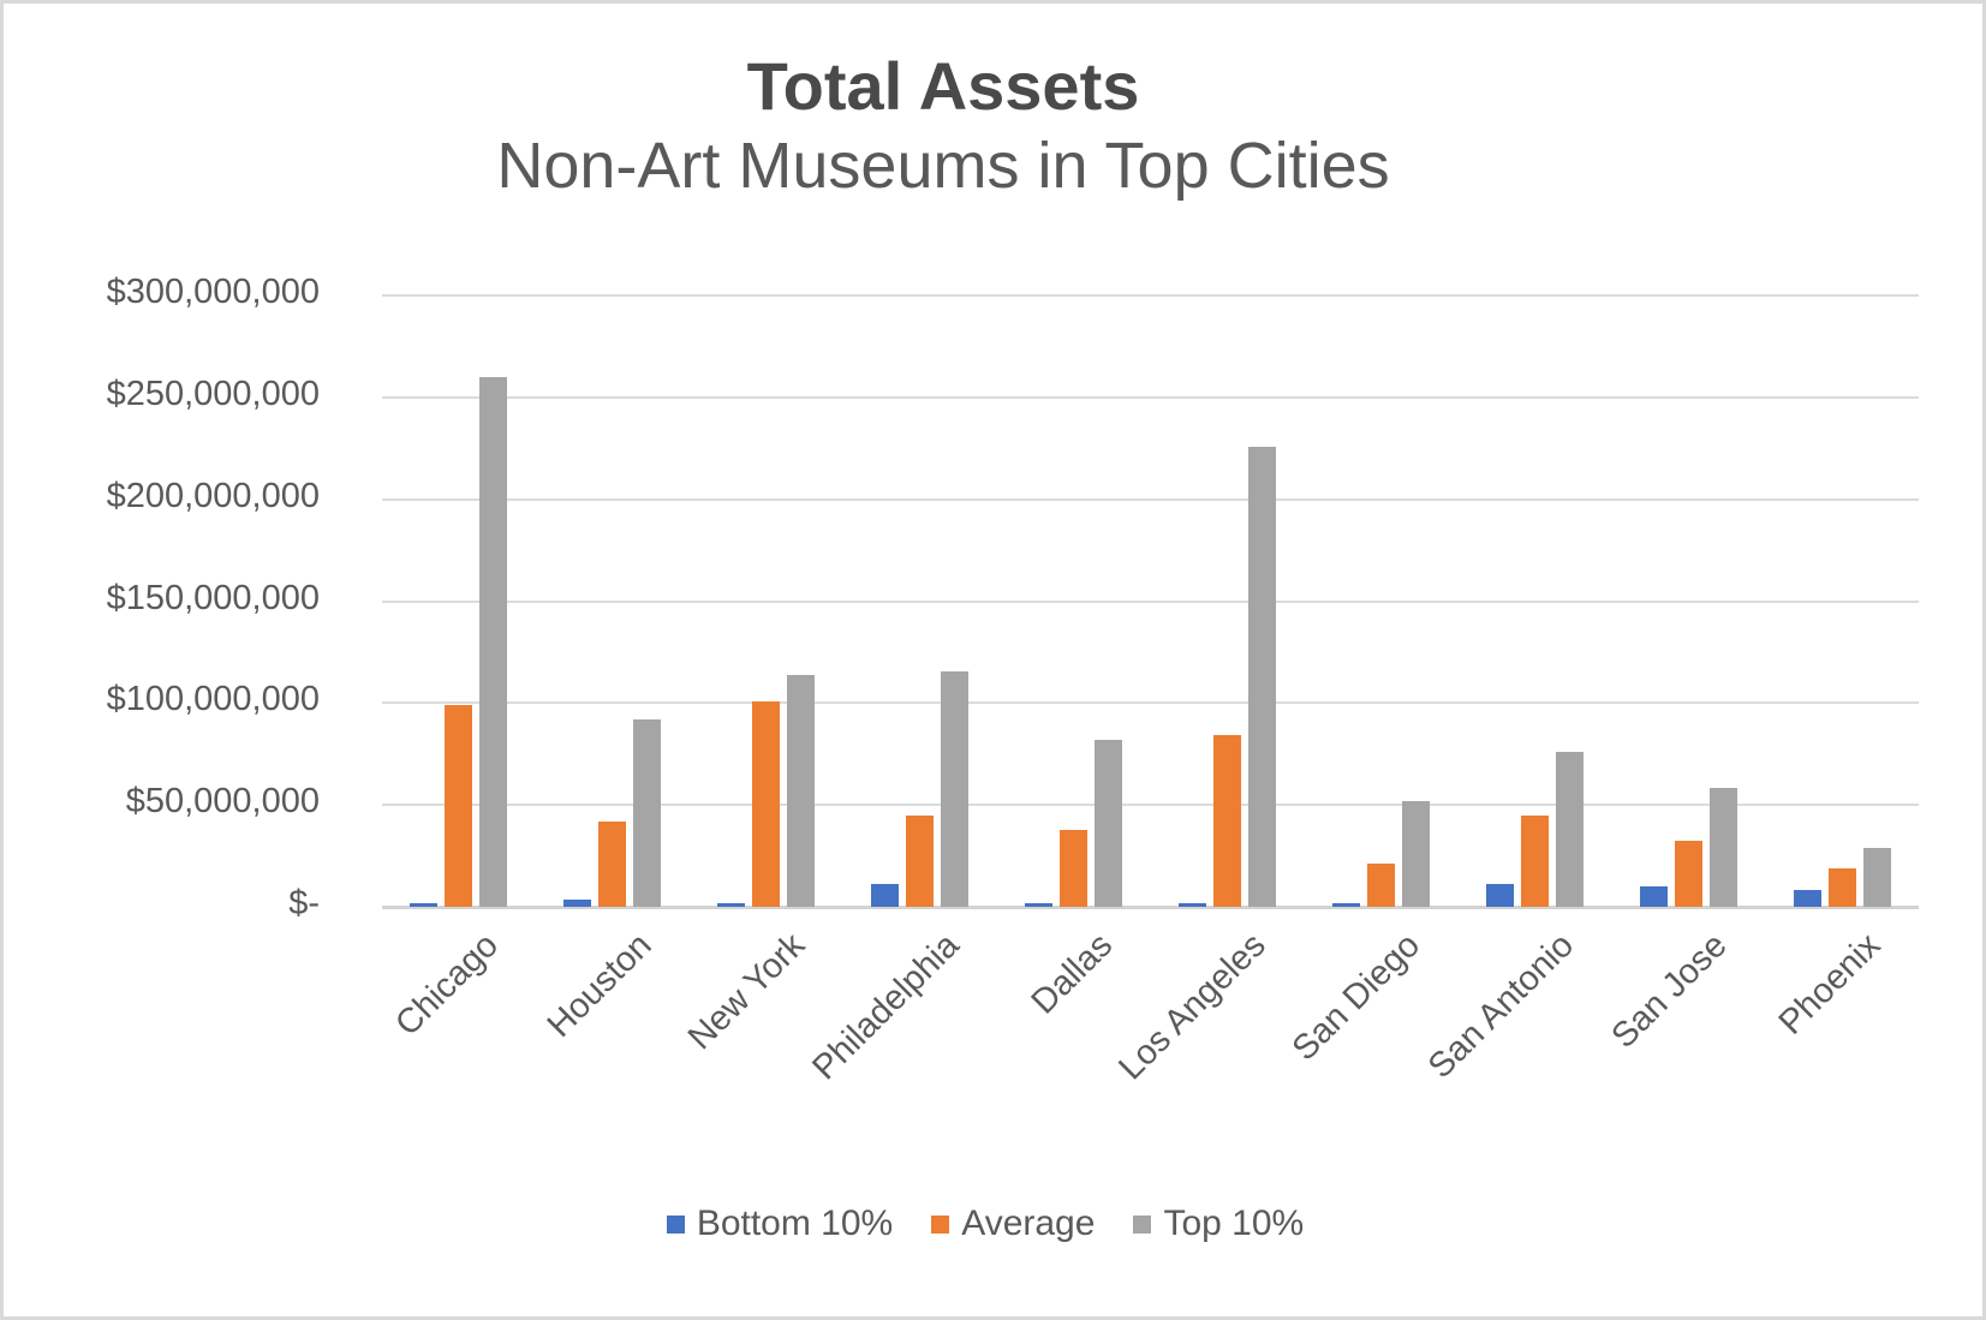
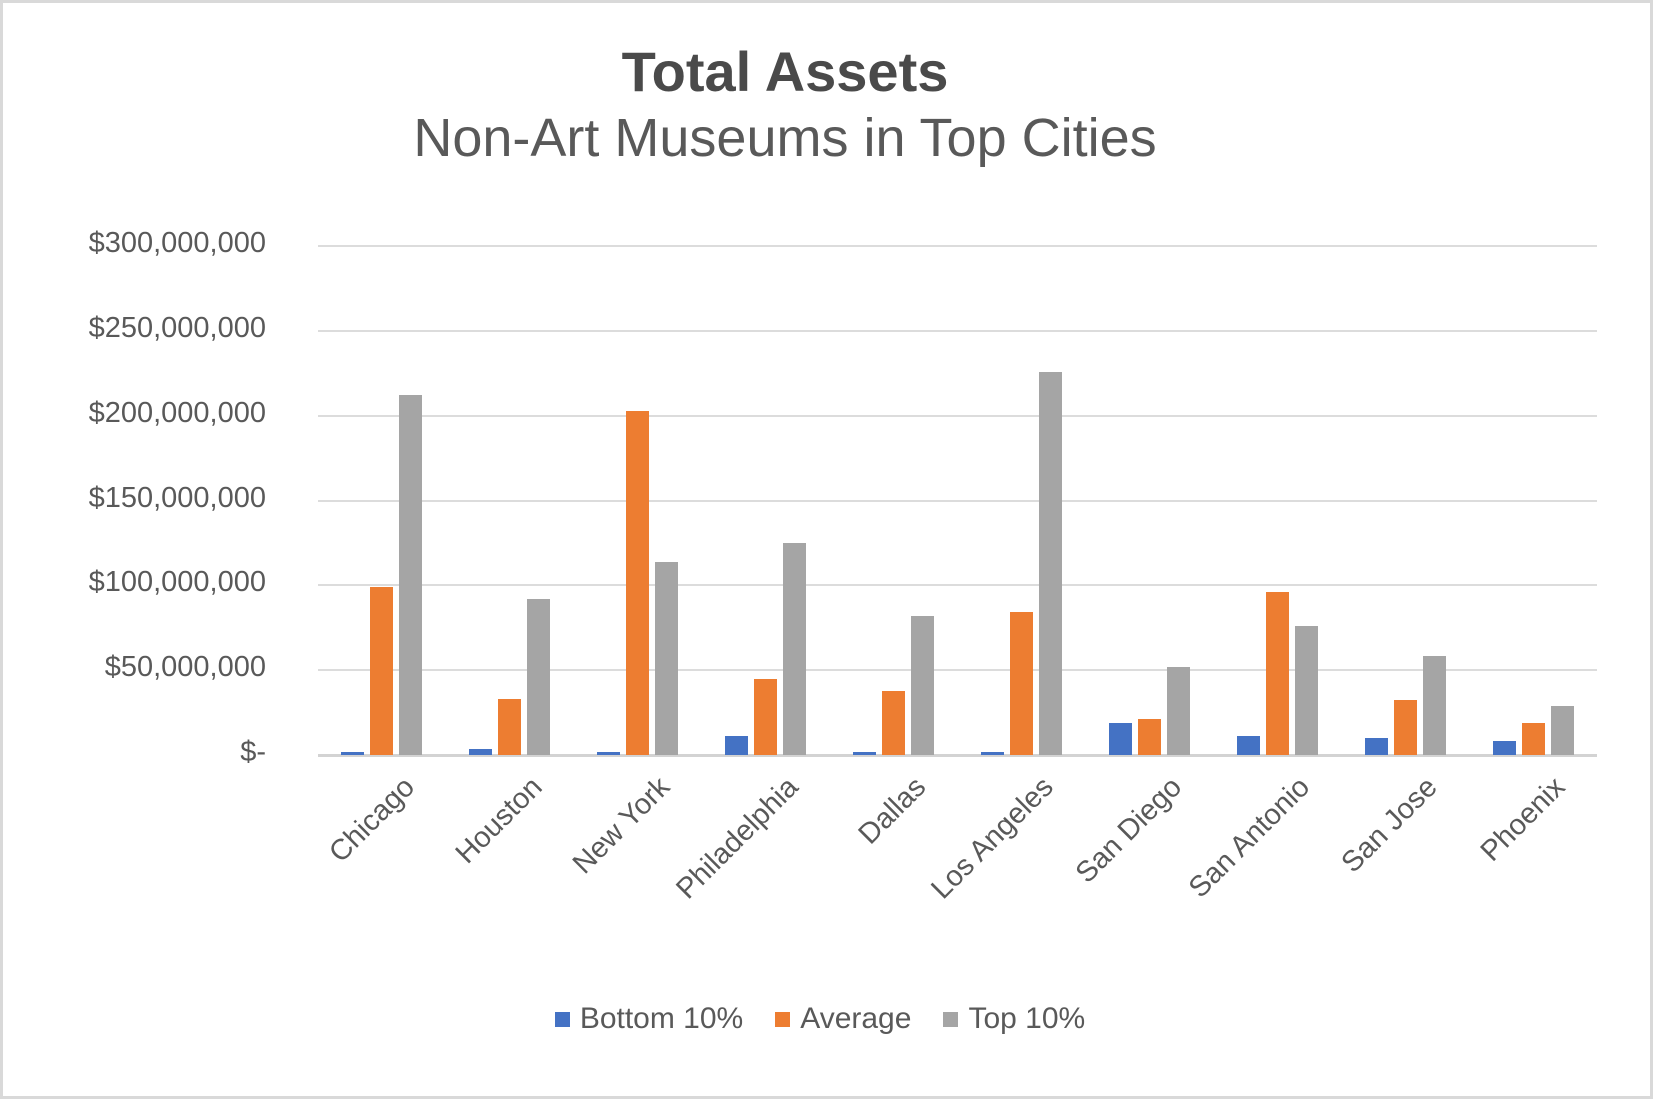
Top 10%/Chicago: $260000000 -> $212000000
Average/Houston: $42000000 -> $33000000
Average/New York: $100000000 -> $203000000
Top 10%/Philadelphia: $116000000 -> $125000000
Bottom 10%/San Diego: $2000000 -> $19000000
Average/San Antonio: $45000000 -> $96000000
